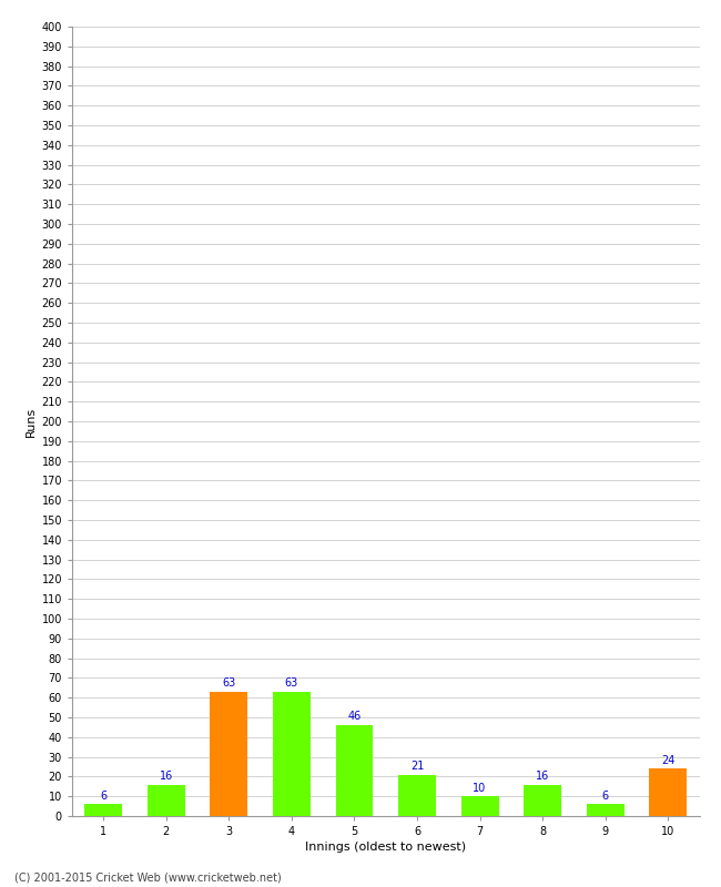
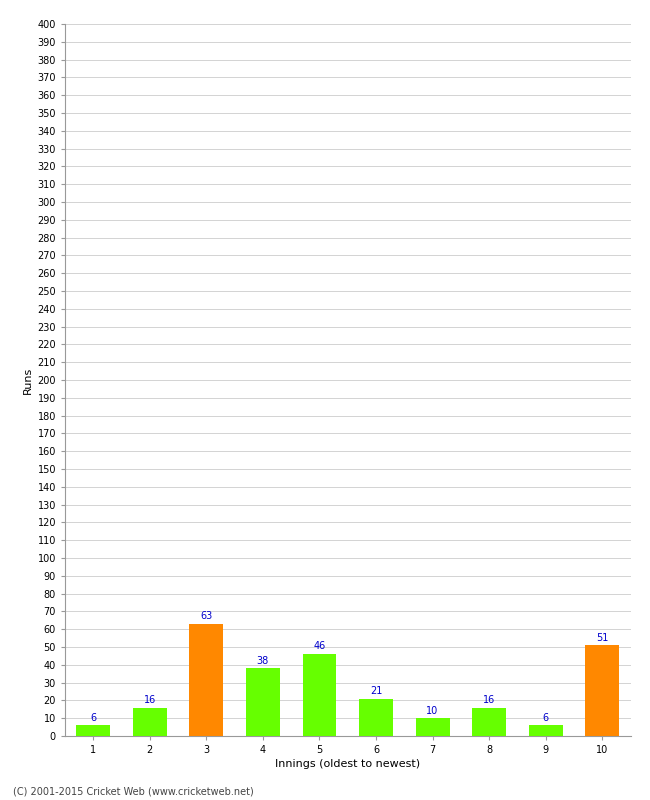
4: 63 -> 38
10: 24 -> 51
